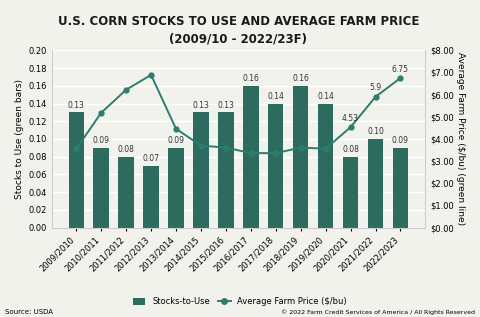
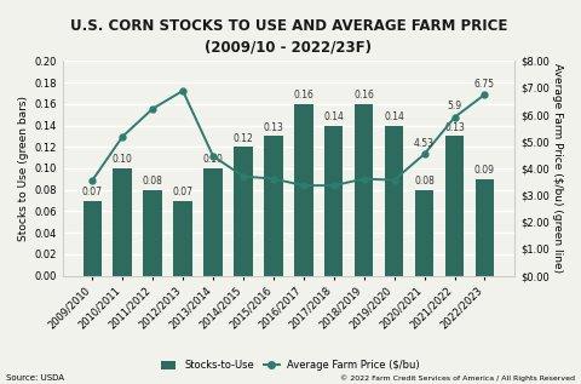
Stocks-to-Use/2009/2010: 0.13 -> 0.07
Stocks-to-Use/2010/2011: 0.09 -> 0.10
Stocks-to-Use/2013/2014: 0.09 -> 0.10
Stocks-to-Use/2014/2015: 0.13 -> 0.12
Stocks-to-Use/2021/2022: 0.10 -> 0.13
